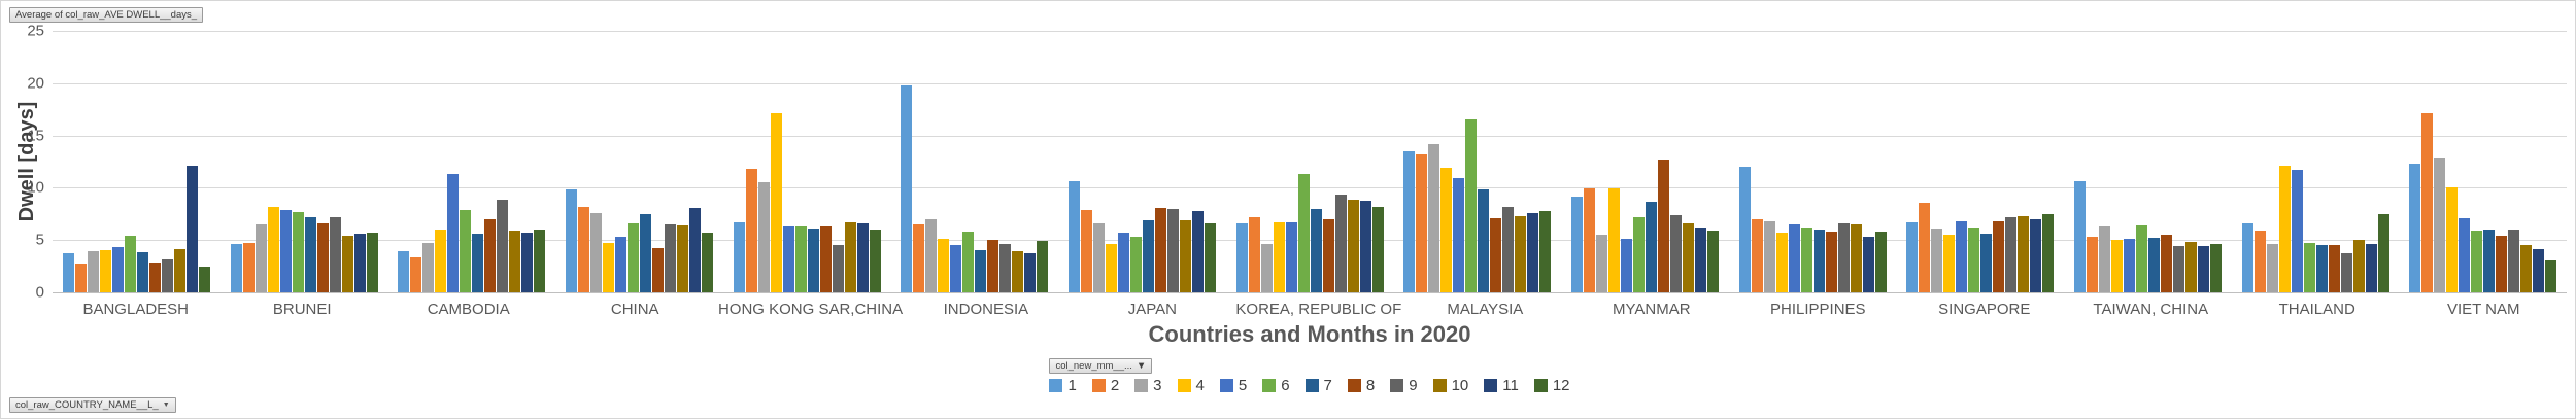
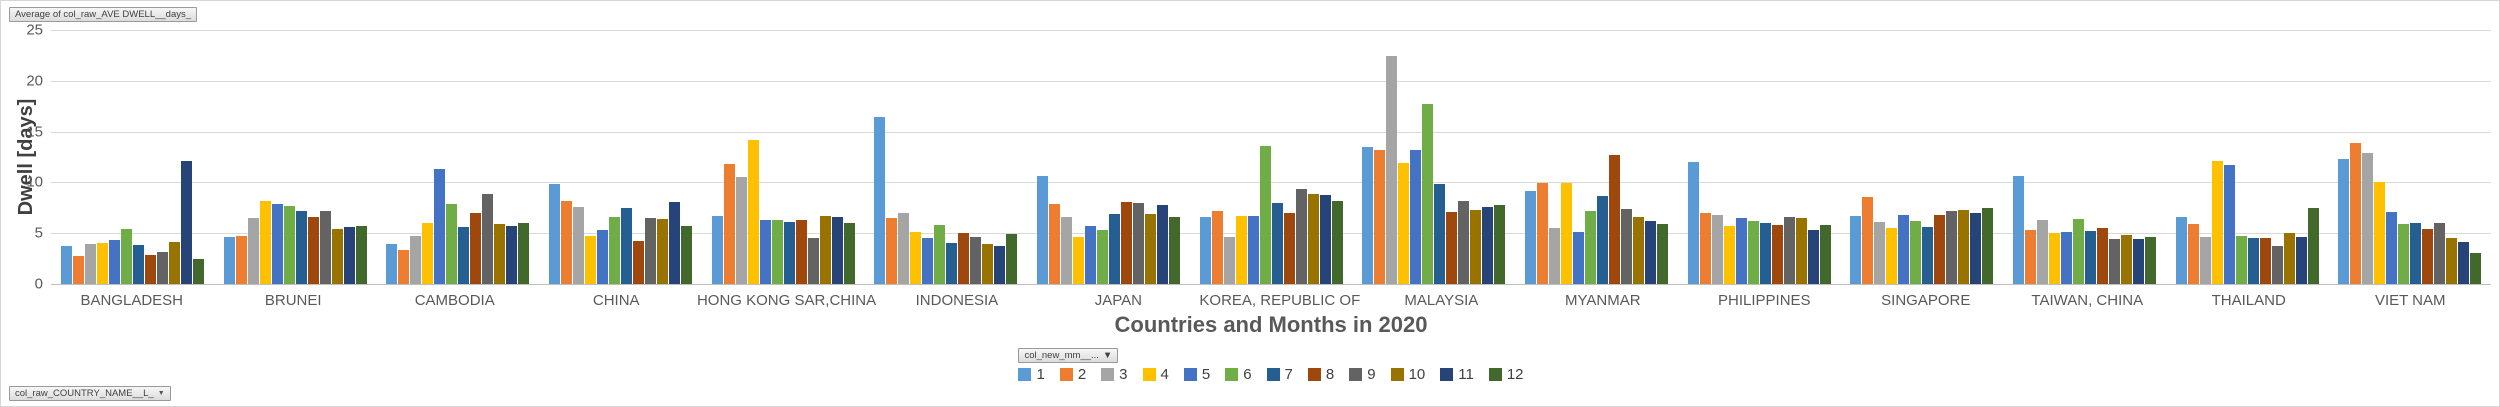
4/HONG KONG SAR,CHINA: 17.1 -> 14.2
1/INDONESIA: 19.8 -> 16.4
6/KOREA, REPUBLIC OF: 11.3 -> 13.6
3/MALAYSIA: 14.2 -> 22.4
5/MALAYSIA: 10.9 -> 13.2
6/MALAYSIA: 16.5 -> 17.7
2/VIET NAM: 17.1 -> 13.9
